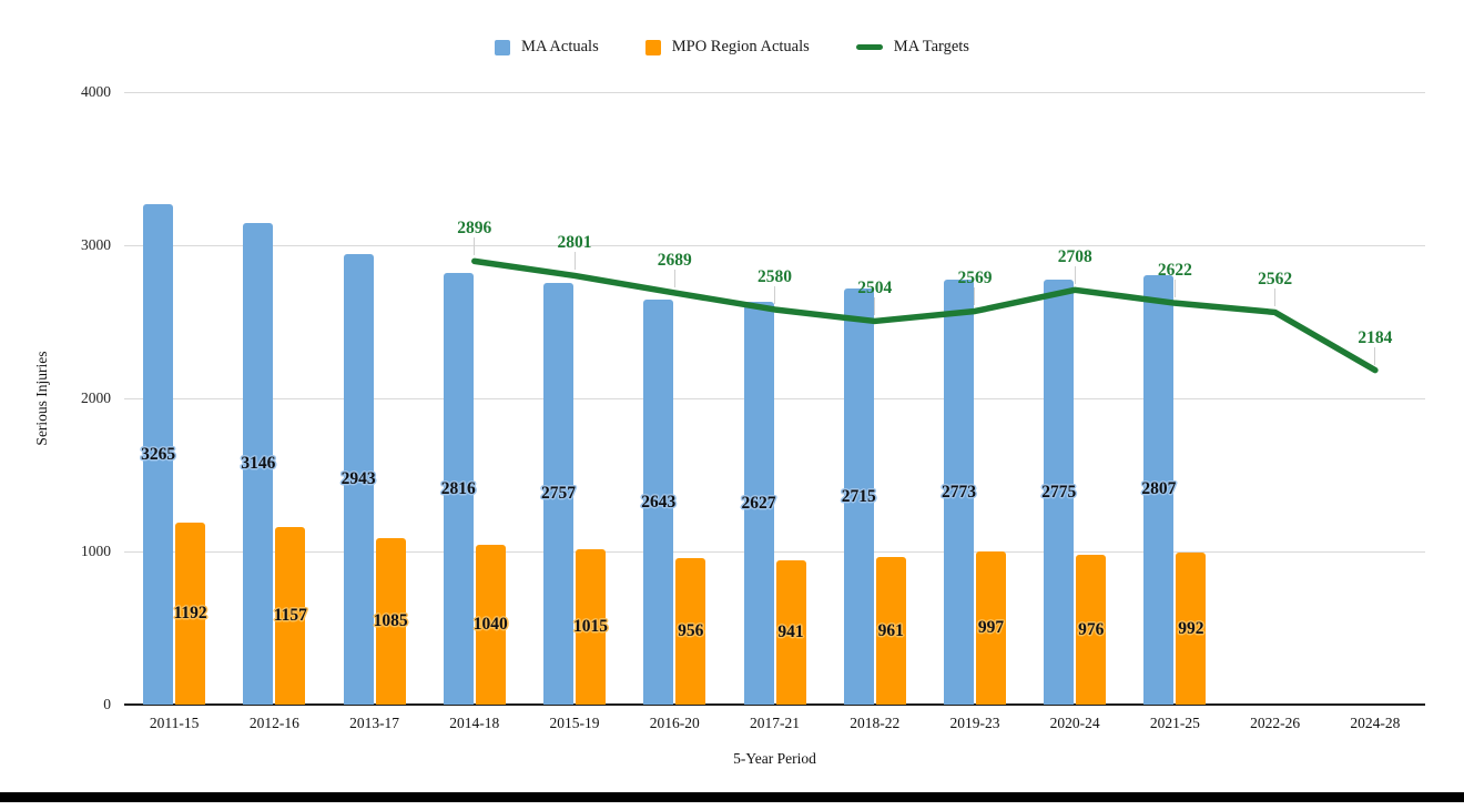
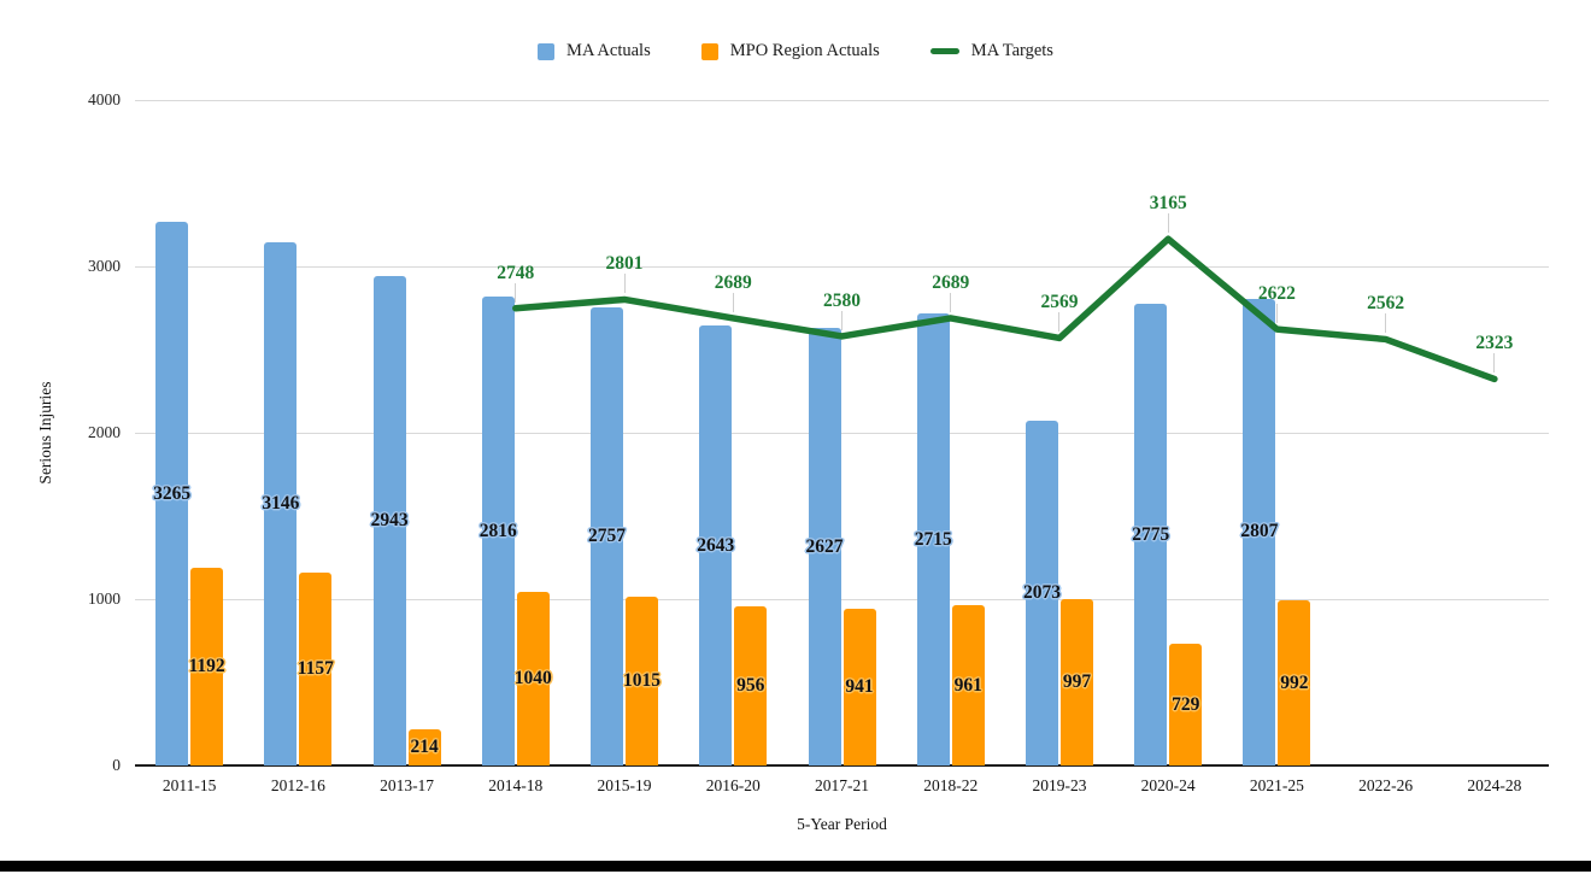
MPO Region Actuals/2013-17: 1085 -> 214
MA Targets/2014-18: 2896 -> 2748
MA Targets/2018-22: 2504 -> 2689
MA Actuals/2019-23: 2773 -> 2073
MPO Region Actuals/2020-24: 976 -> 729
MA Targets/2020-24: 2708 -> 3165
MA Targets/2024-28: 2184 -> 2323
